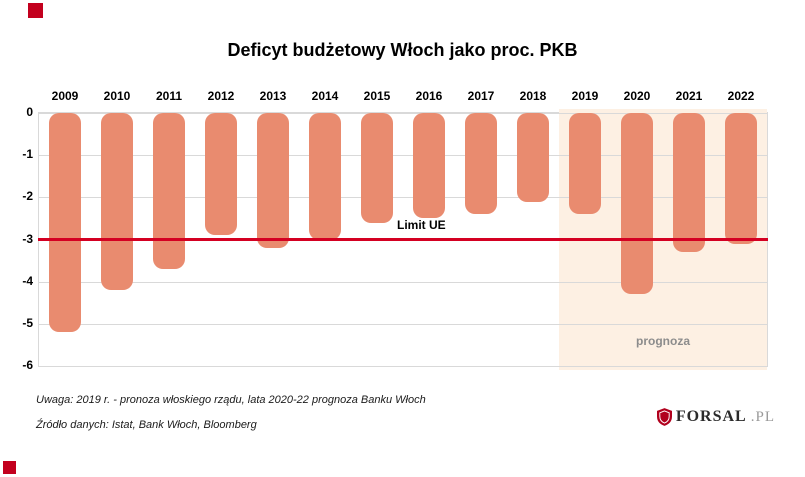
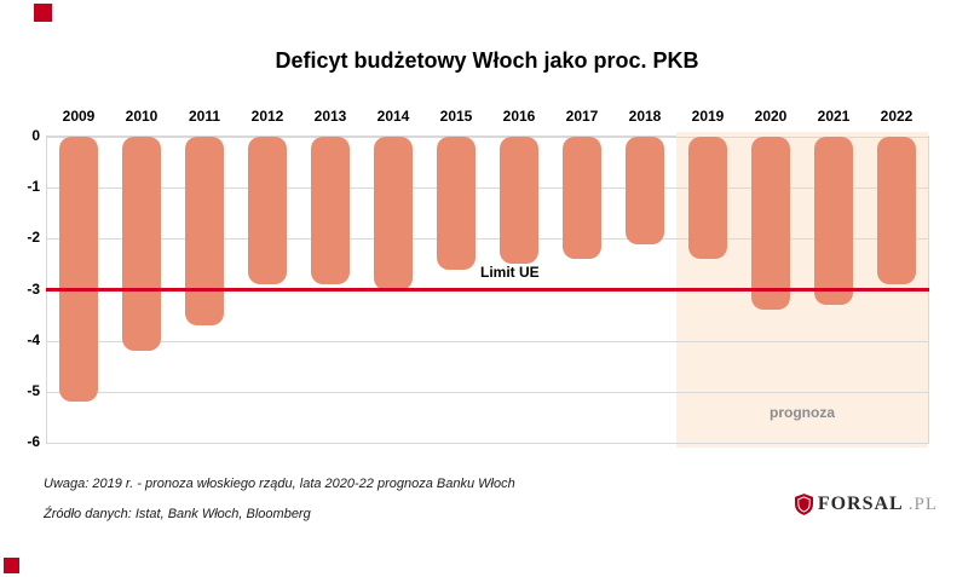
2013: -3.2 -> -2.9
2020: -4.3 -> -3.4
2022: -3.1 -> -2.9
